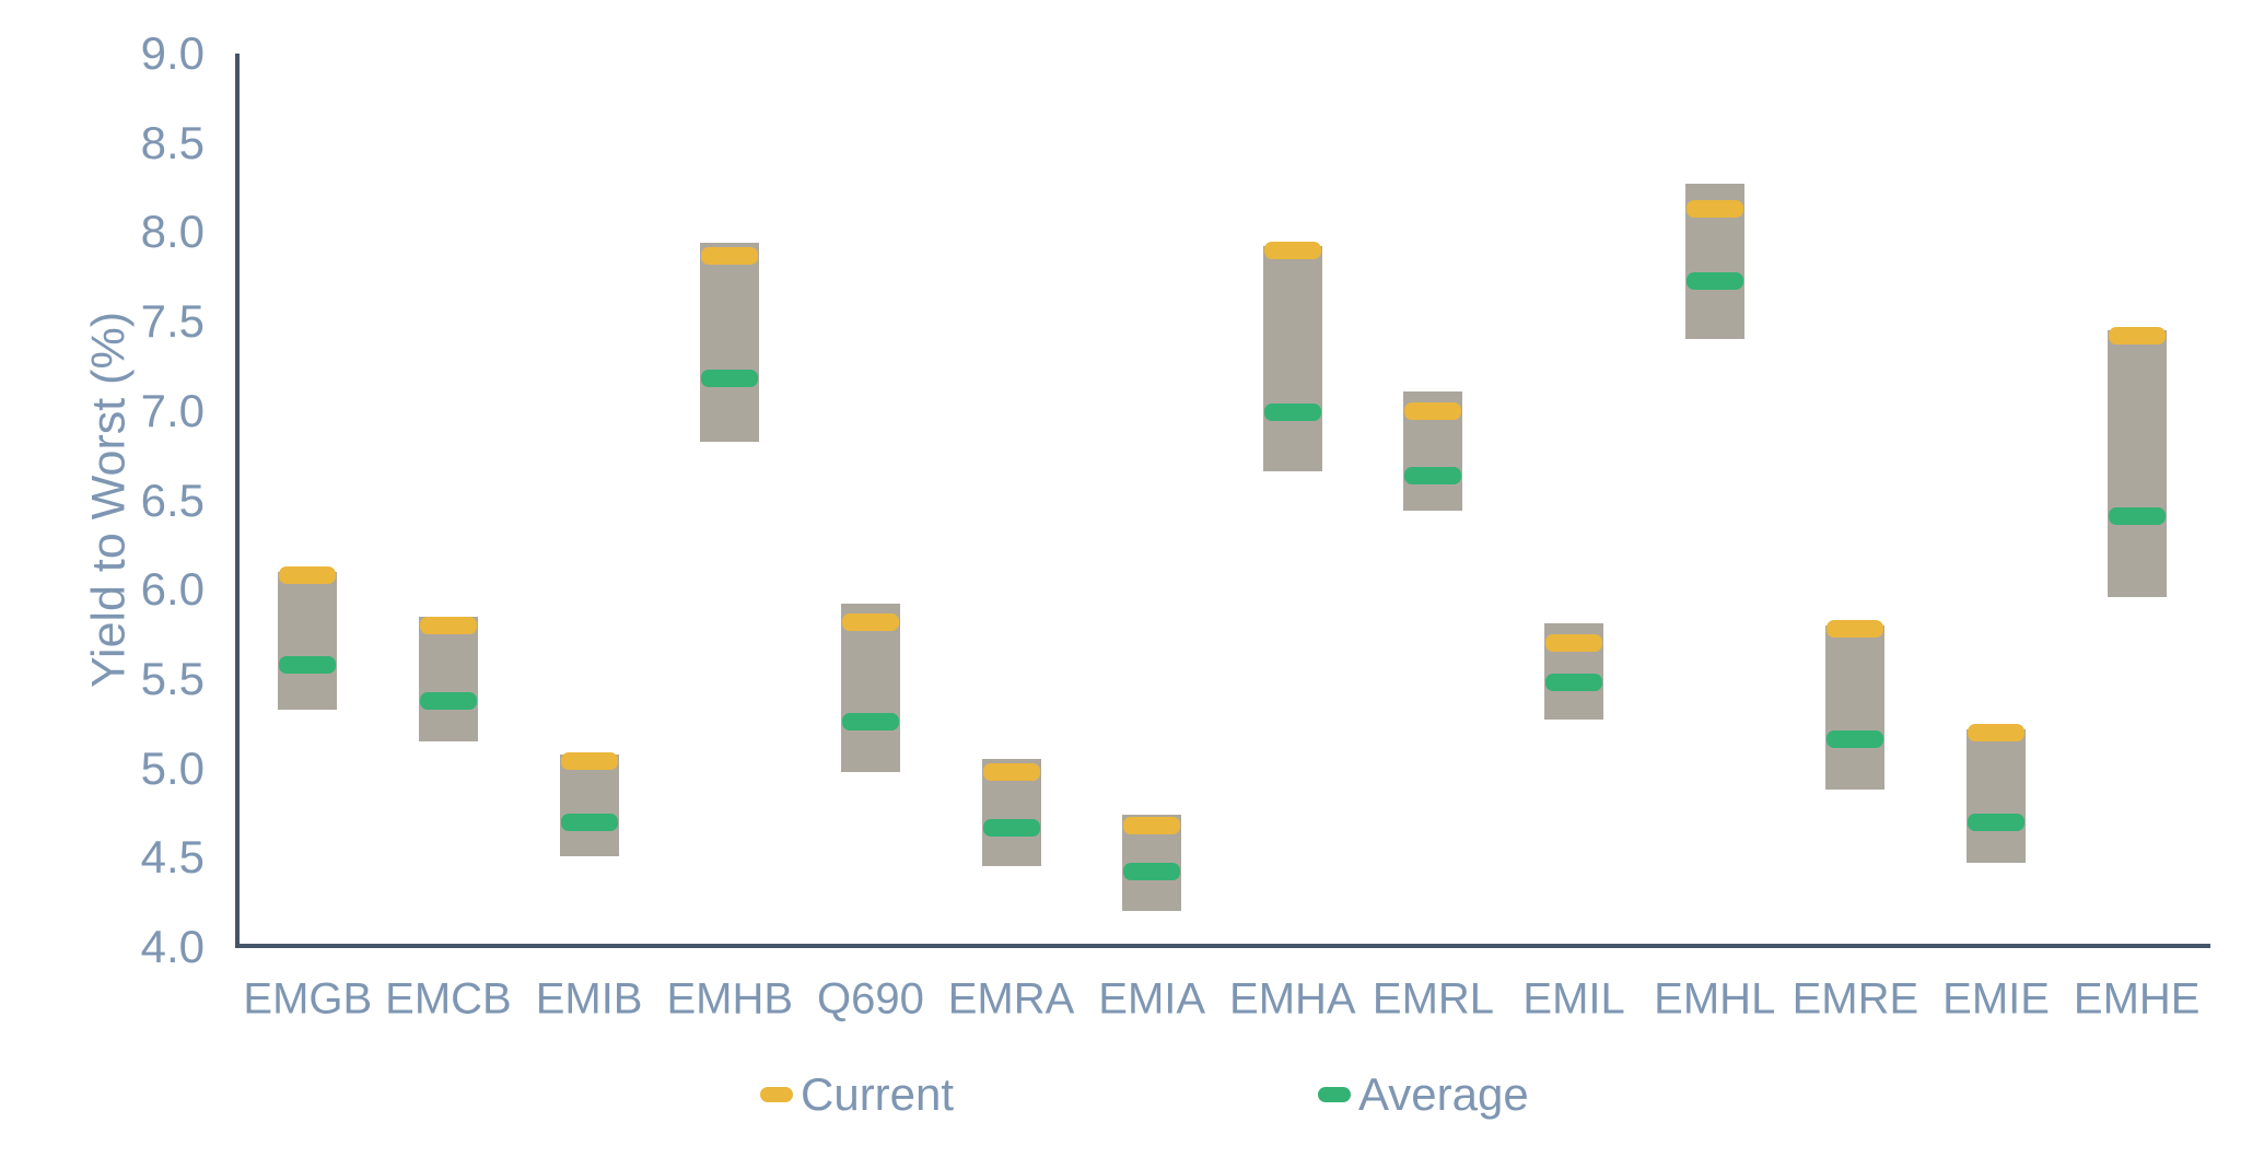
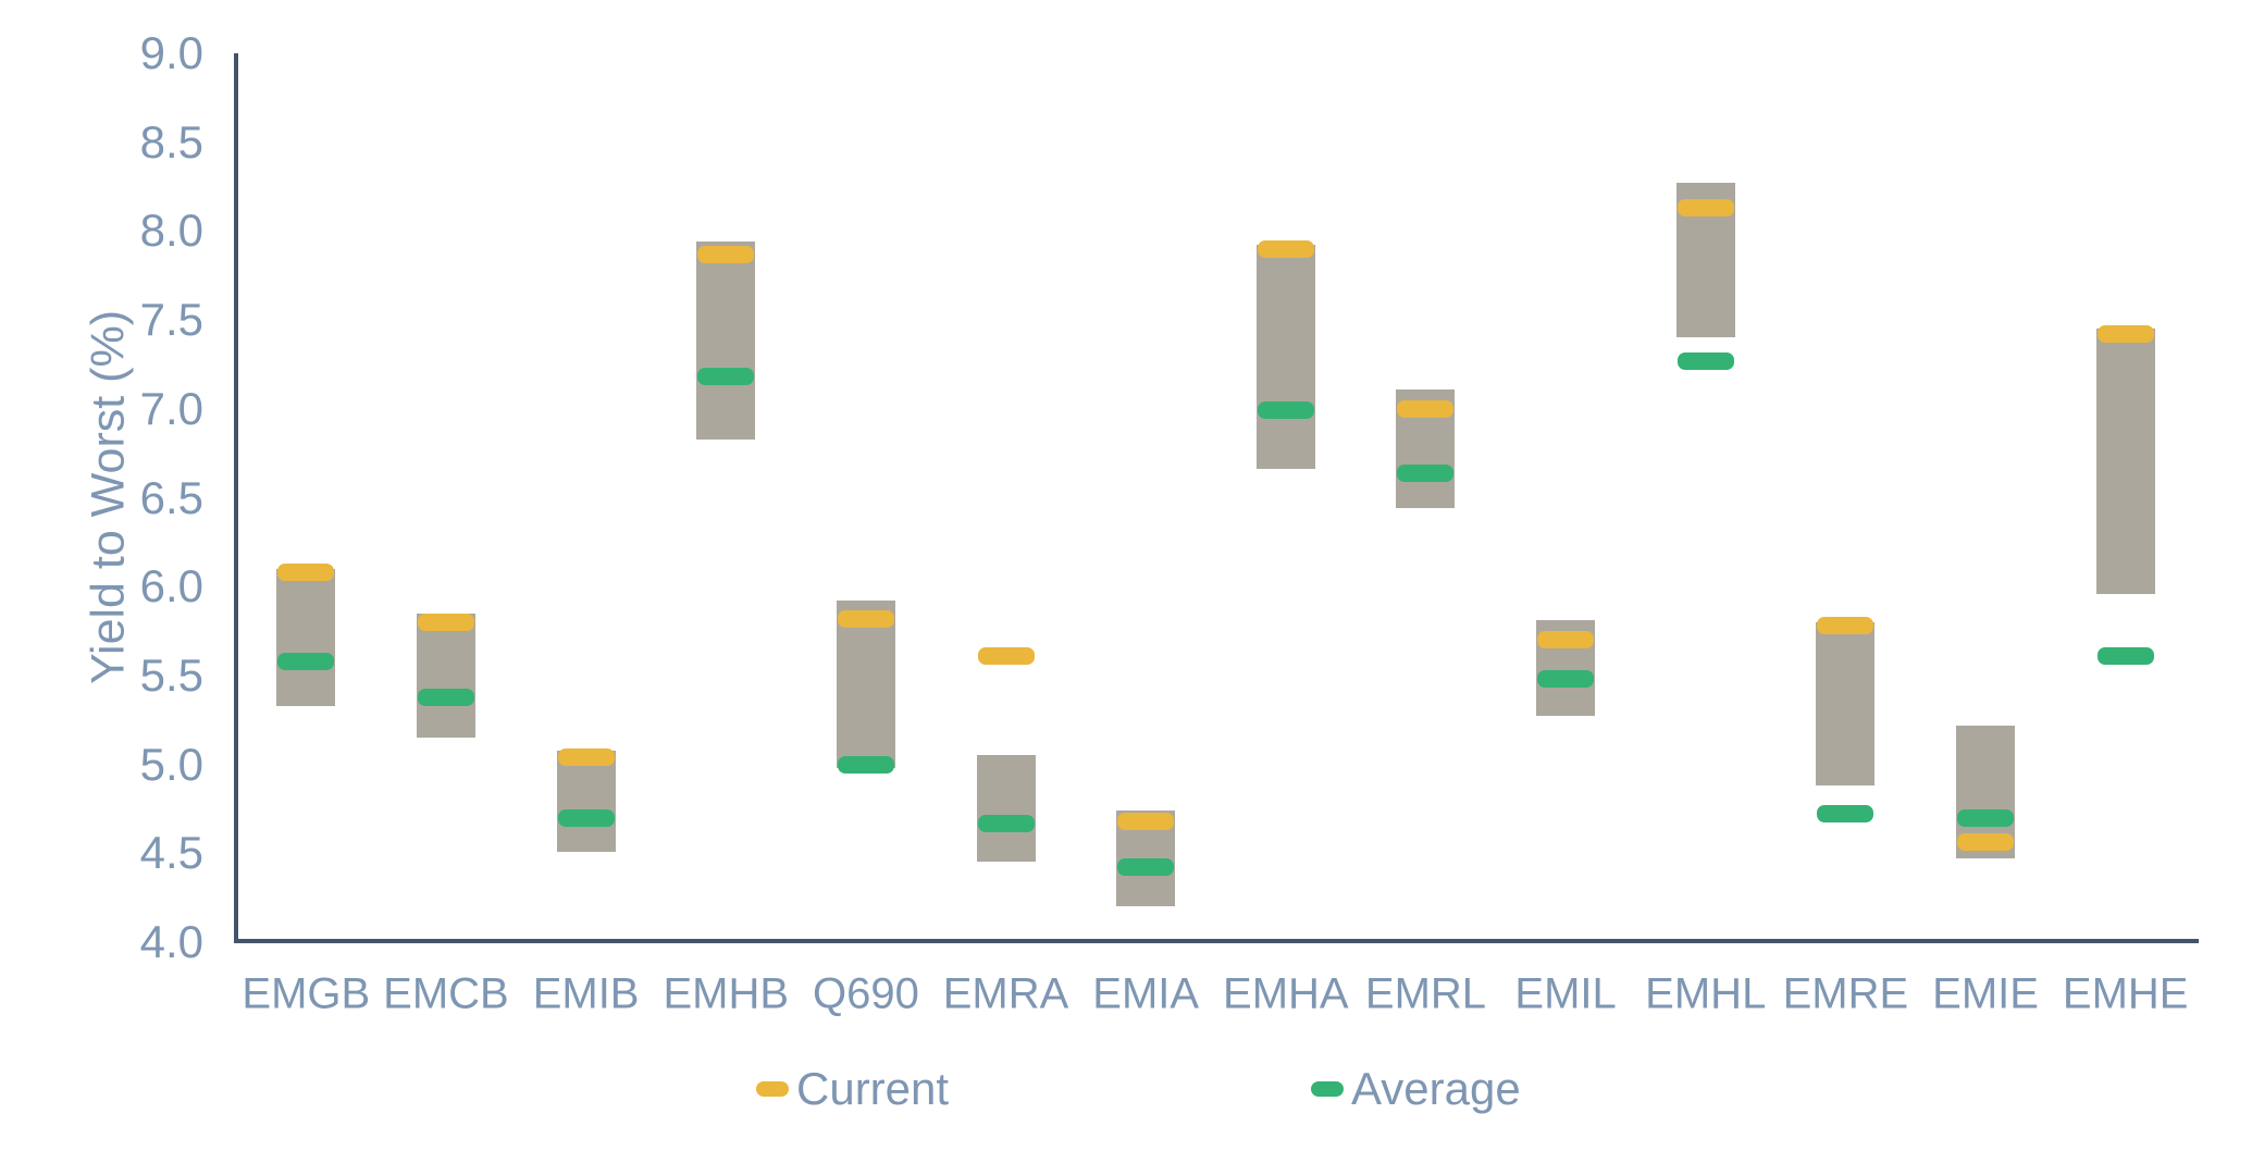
Average/Q690: 5.26 -> 5.00
Current/EMRA: 4.98 -> 5.61
Average/EMHL: 7.73 -> 7.27
Average/EMRE: 5.16 -> 4.72
Current/EMIE: 5.20 -> 4.56
Average/EMHE: 6.41 -> 5.61
